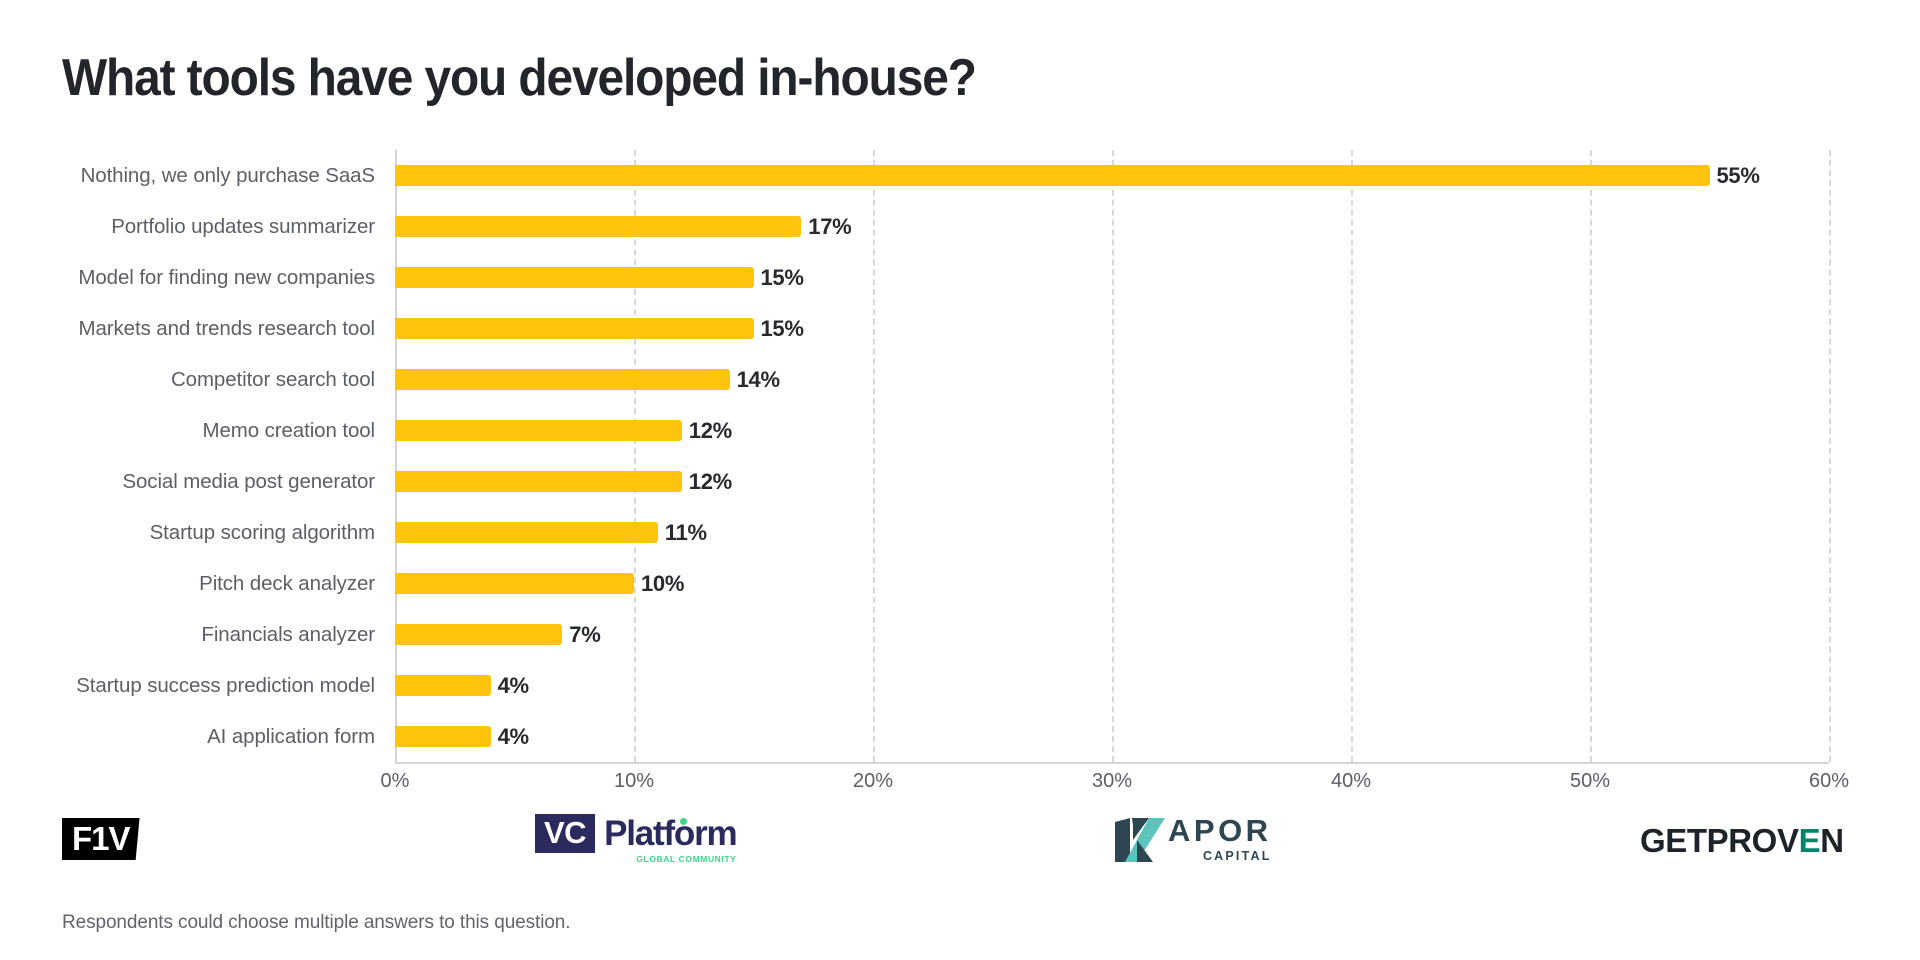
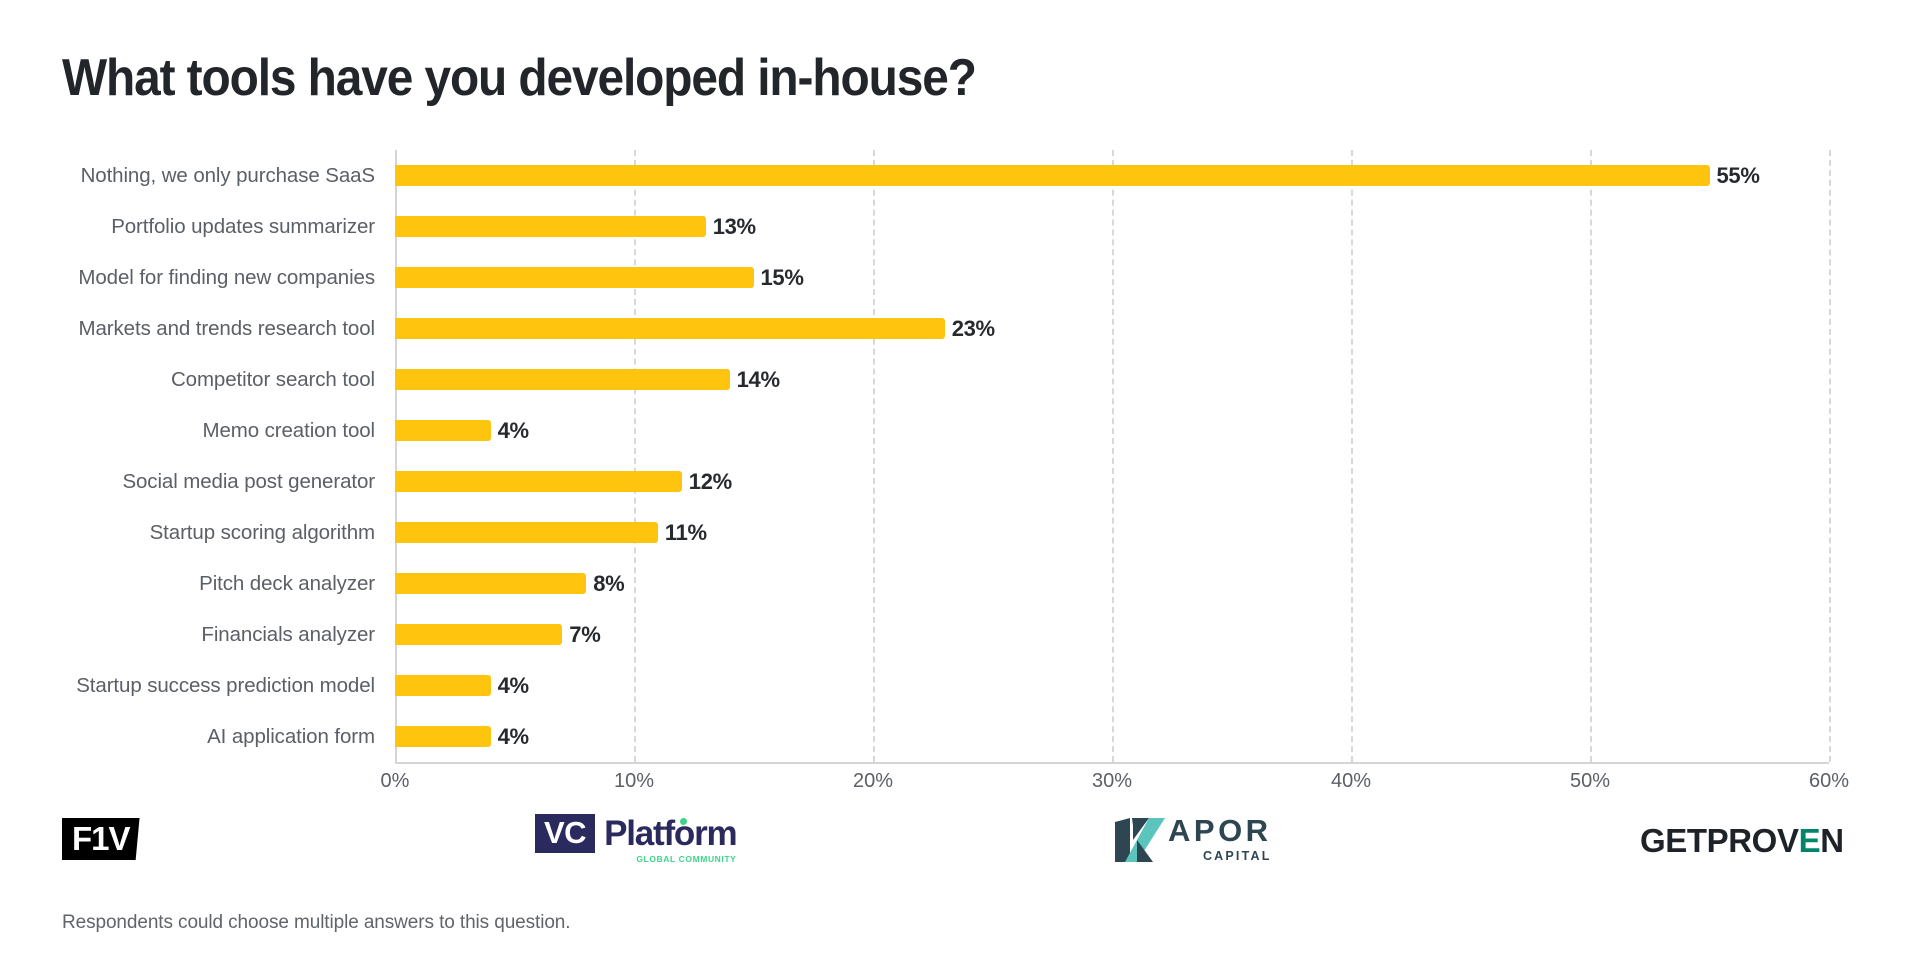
Portfolio updates summarizer: 17% -> 13%
Markets and trends research tool: 15% -> 23%
Memo creation tool: 12% -> 4%
Pitch deck analyzer: 10% -> 8%
